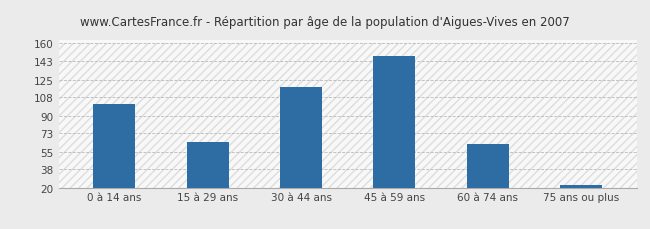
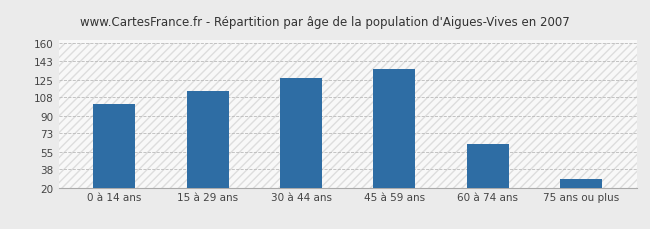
15 à 29 ans: 64 -> 114
30 à 44 ans: 118 -> 126
45 à 59 ans: 148 -> 135
75 ans ou plus: 23 -> 28
